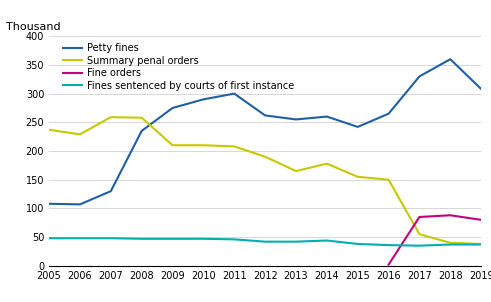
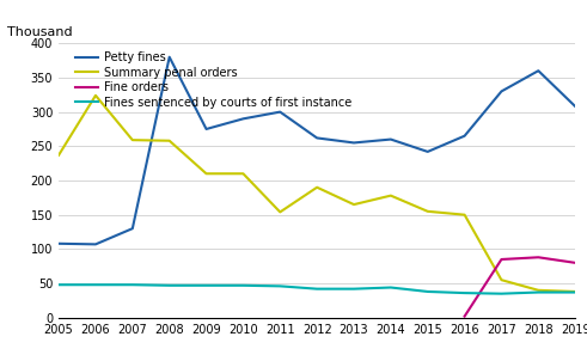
Summary penal orders/2006: 229 -> 324
Petty fines/2008: 235 -> 380
Summary penal orders/2011: 208 -> 154
